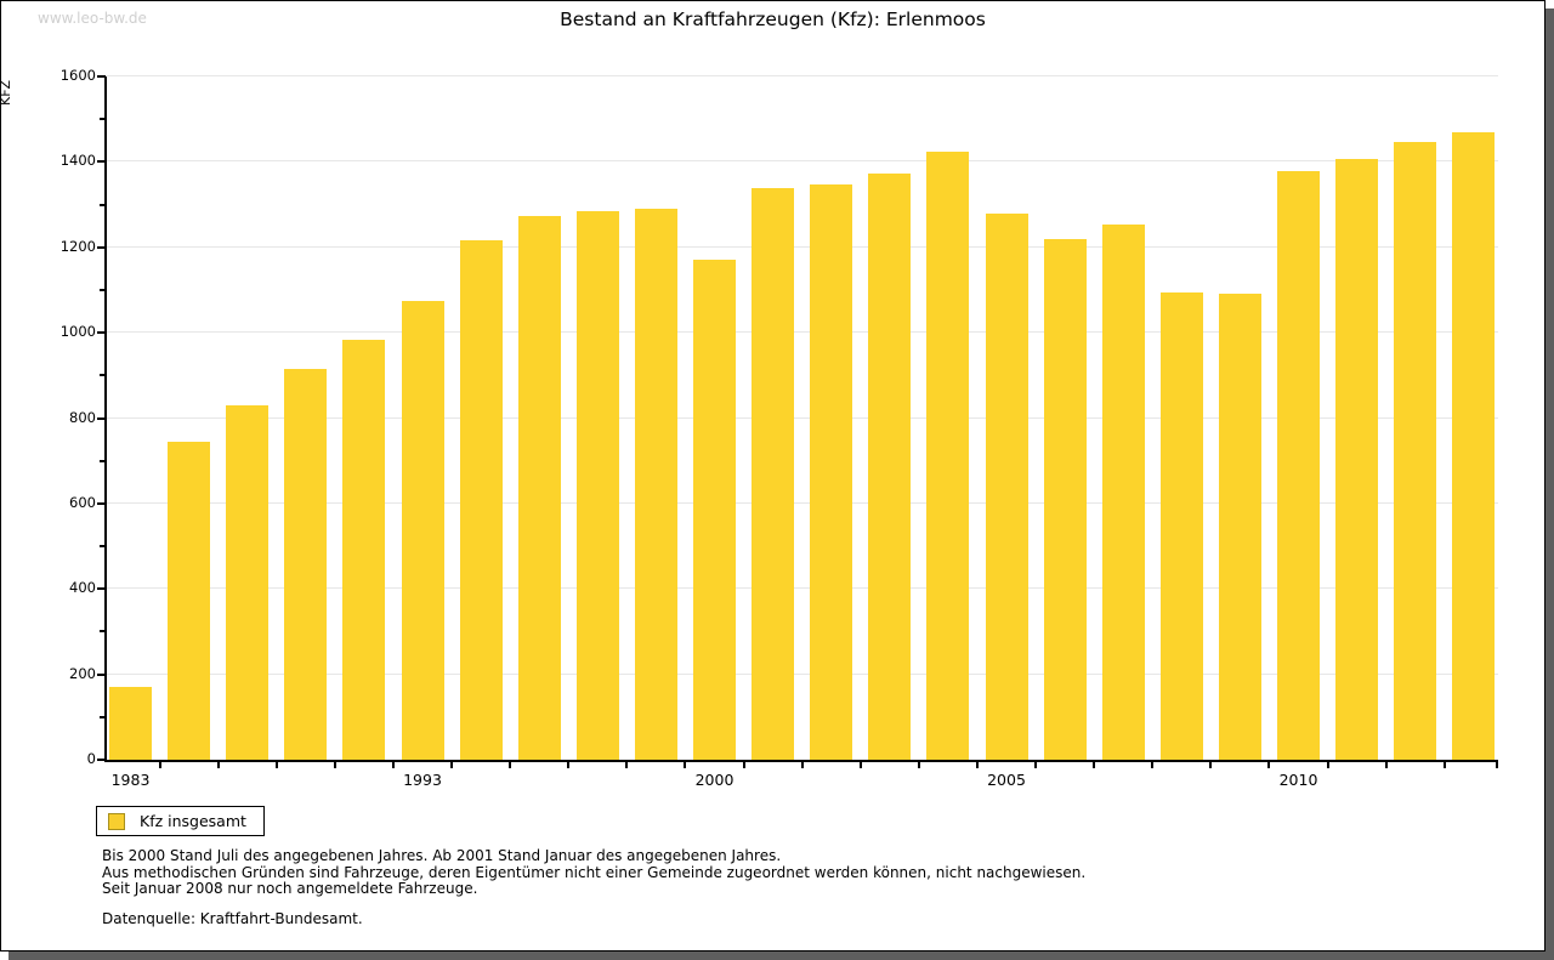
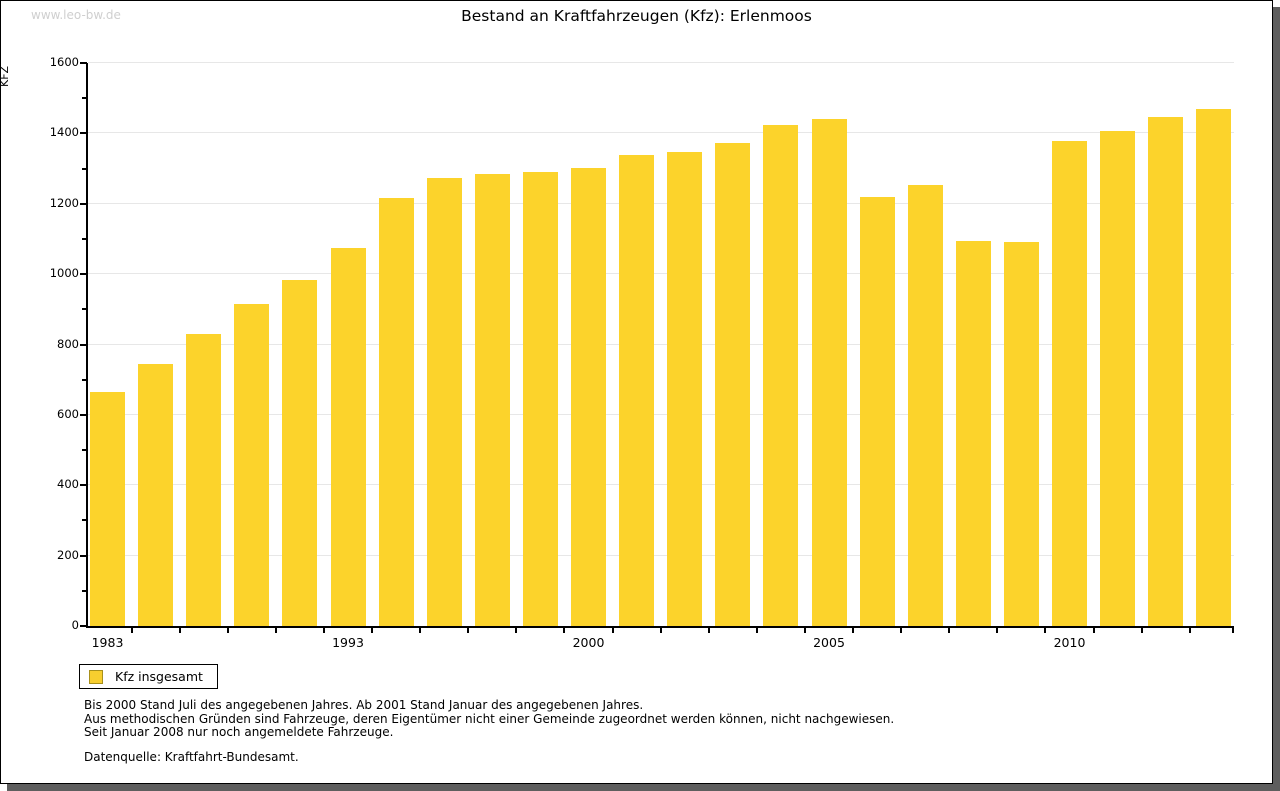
1983: 170 -> 660
2000: 1170 -> 1300
2005: 1280 -> 1440
